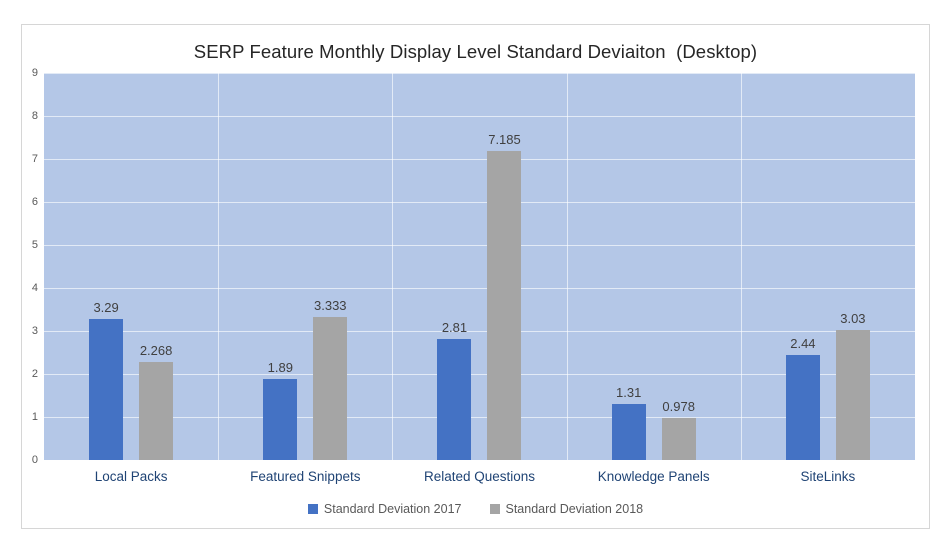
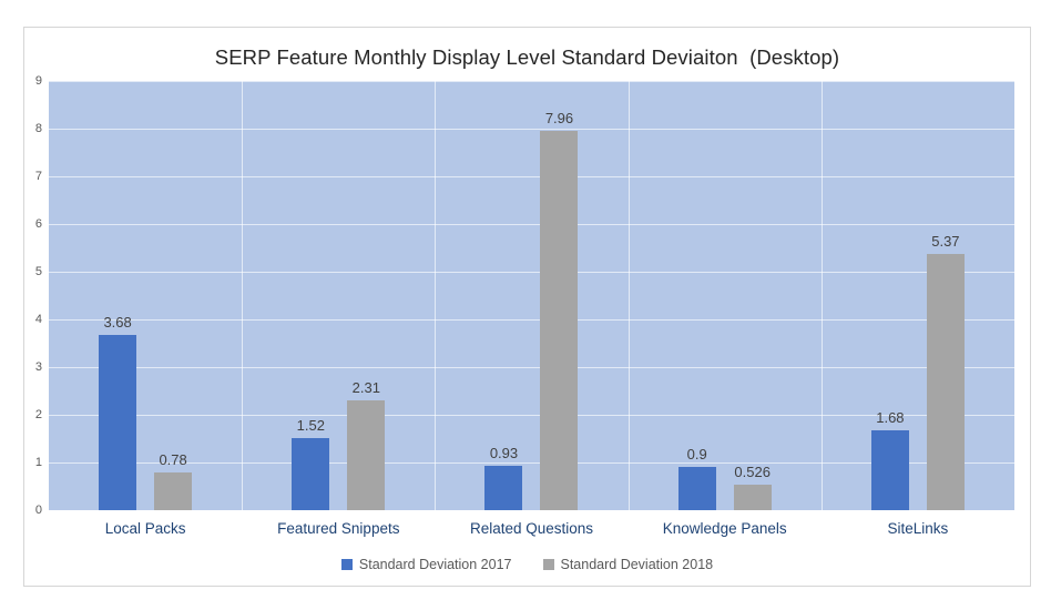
Standard Deviation 2017/Local Packs: 3.29 -> 3.68
Standard Deviation 2018/Local Packs: 2.268 -> 0.78
Standard Deviation 2017/Featured Snippets: 1.89 -> 1.52
Standard Deviation 2018/Featured Snippets: 3.333 -> 2.31
Standard Deviation 2017/Related Questions: 2.81 -> 0.93
Standard Deviation 2018/Related Questions: 7.185 -> 7.96
Standard Deviation 2017/Knowledge Panels: 1.31 -> 0.9
Standard Deviation 2018/Knowledge Panels: 0.978 -> 0.526
Standard Deviation 2017/SiteLinks: 2.44 -> 1.68
Standard Deviation 2018/SiteLinks: 3.03 -> 5.37
